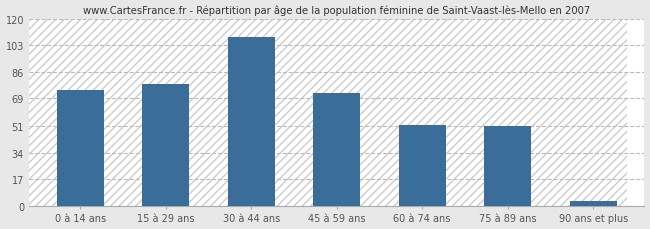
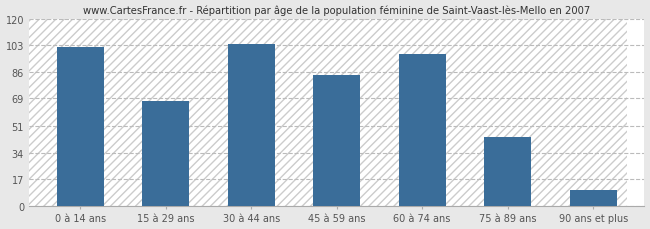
0 à 14 ans: 74 -> 102
15 à 29 ans: 78 -> 67
30 à 44 ans: 108 -> 104
45 à 59 ans: 72 -> 84
60 à 74 ans: 52 -> 97
75 à 89 ans: 51 -> 44
90 ans et plus: 3 -> 10
